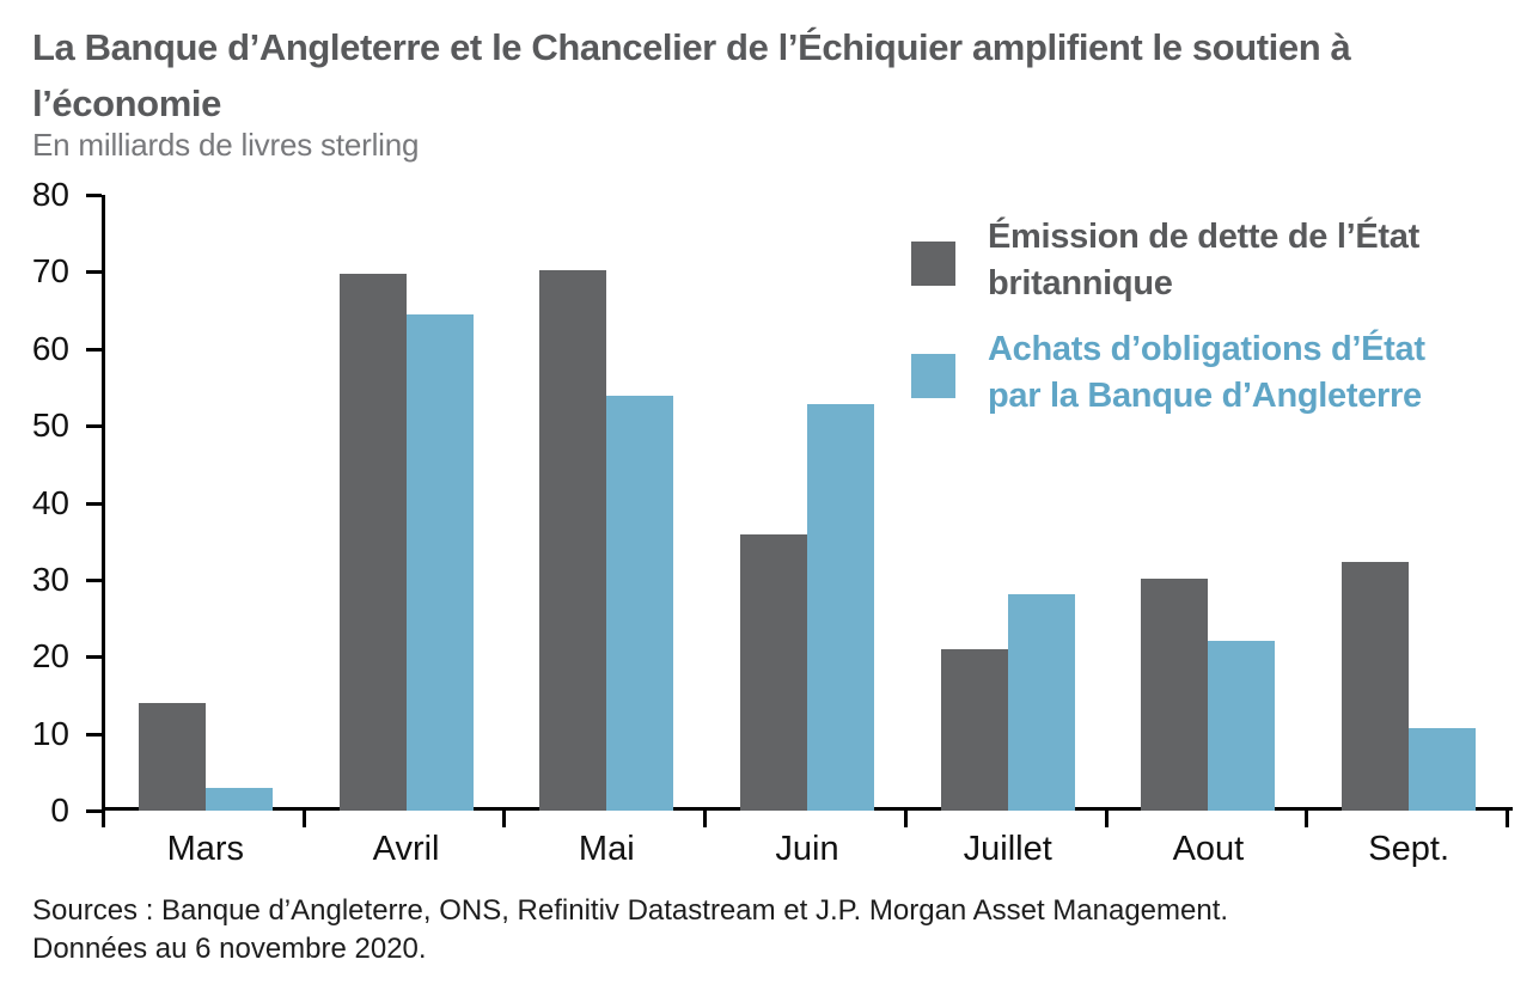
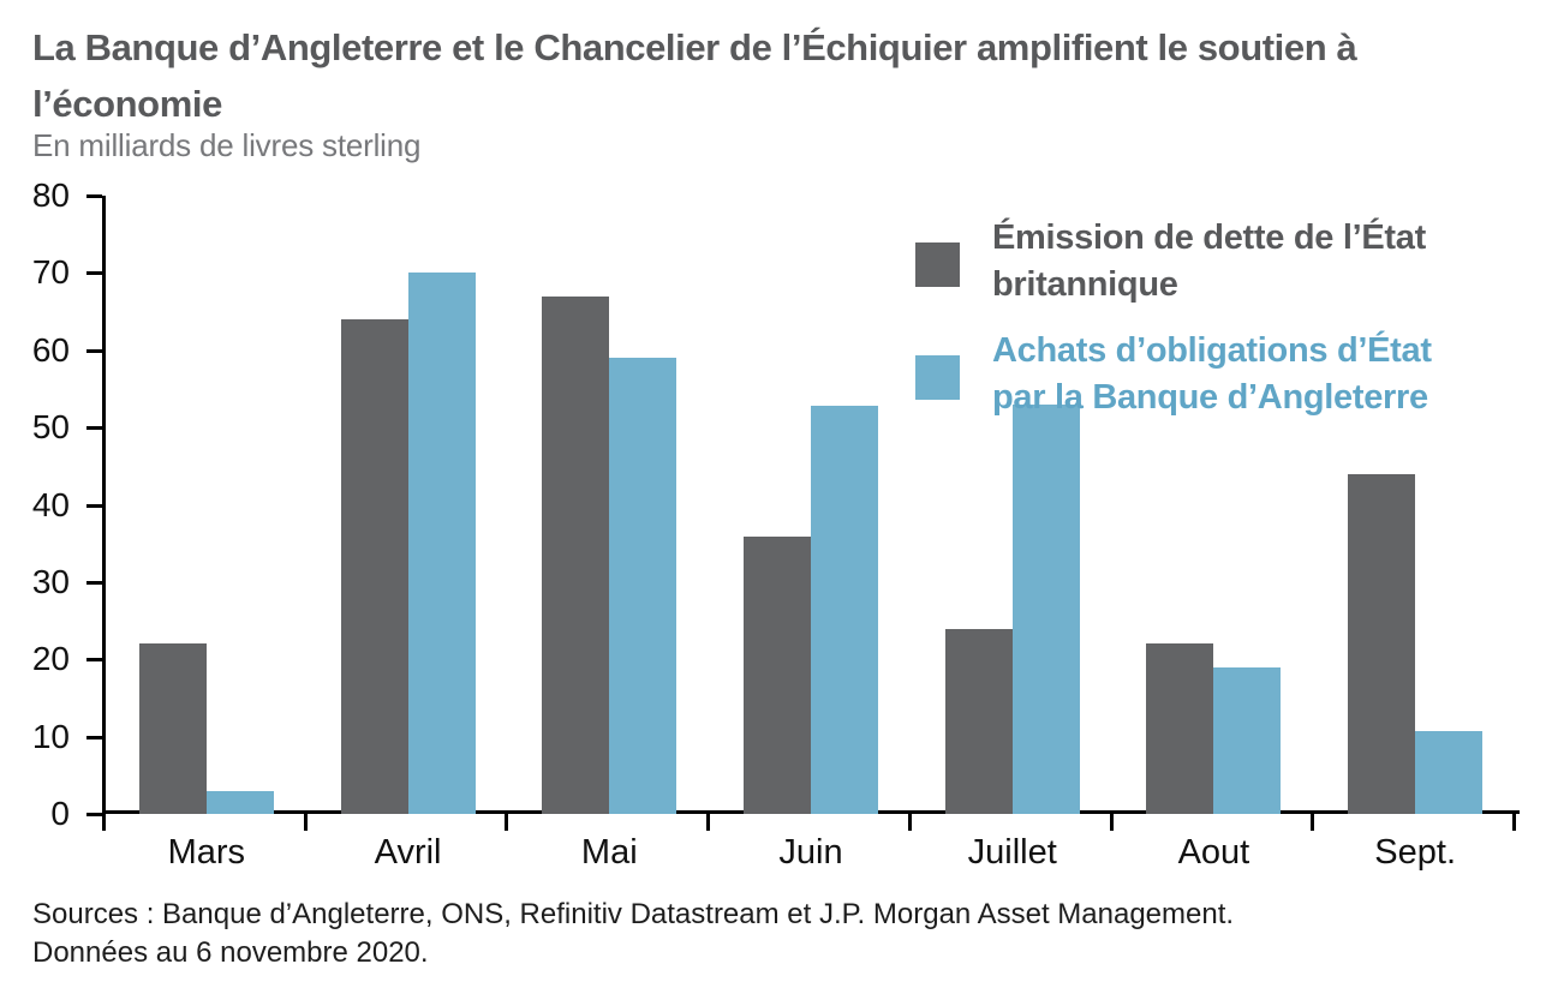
Émission de dette de l’État britannique/Mars: 14 -> 22
Émission de dette de l’État britannique/Avril: 70 -> 64
Achats d’obligations d’État par la Banque d’Angleterre/Avril: 64 -> 70
Émission de dette de l’État britannique/Mai: 70 -> 67
Achats d’obligations d’État par la Banque d’Angleterre/Mai: 54 -> 59
Émission de dette de l’État britannique/Juillet: 21 -> 24
Achats d’obligations d’État par la Banque d’Angleterre/Juillet: 28 -> 53
Émission de dette de l’État britannique/Aout: 30 -> 22
Achats d’obligations d’État par la Banque d’Angleterre/Aout: 22 -> 19
Émission de dette de l’État britannique/Sept.: 32 -> 44
